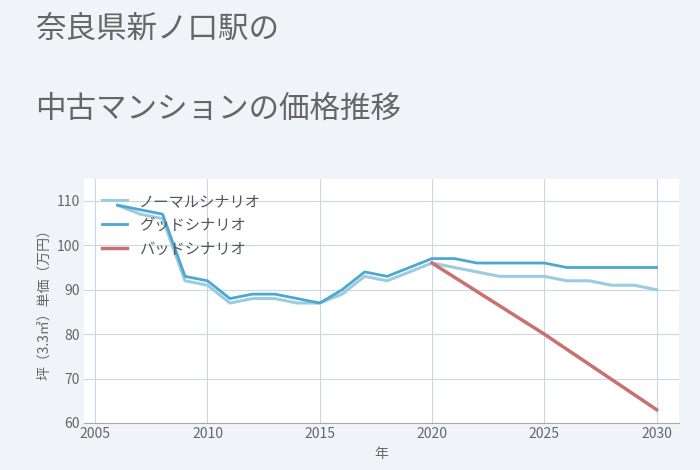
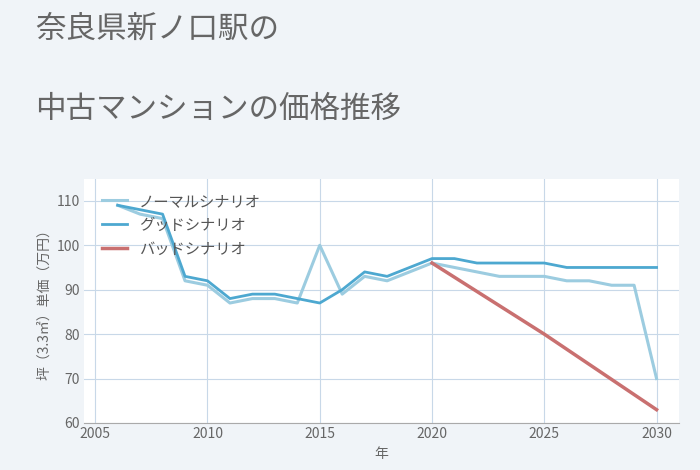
ノーマルシナリオ/2015: 87 -> 100
ノーマルシナリオ/2030: 90 -> 70
